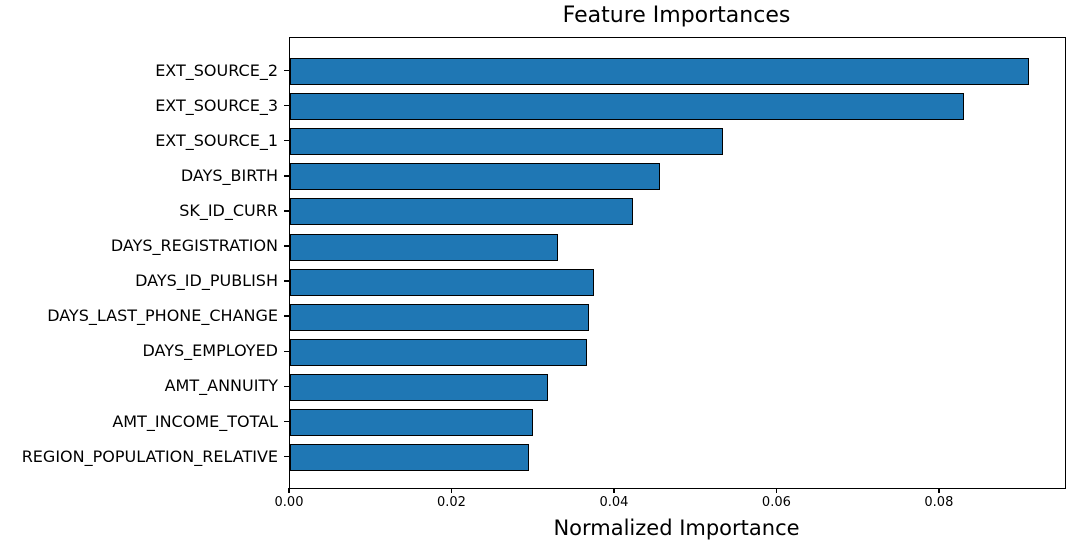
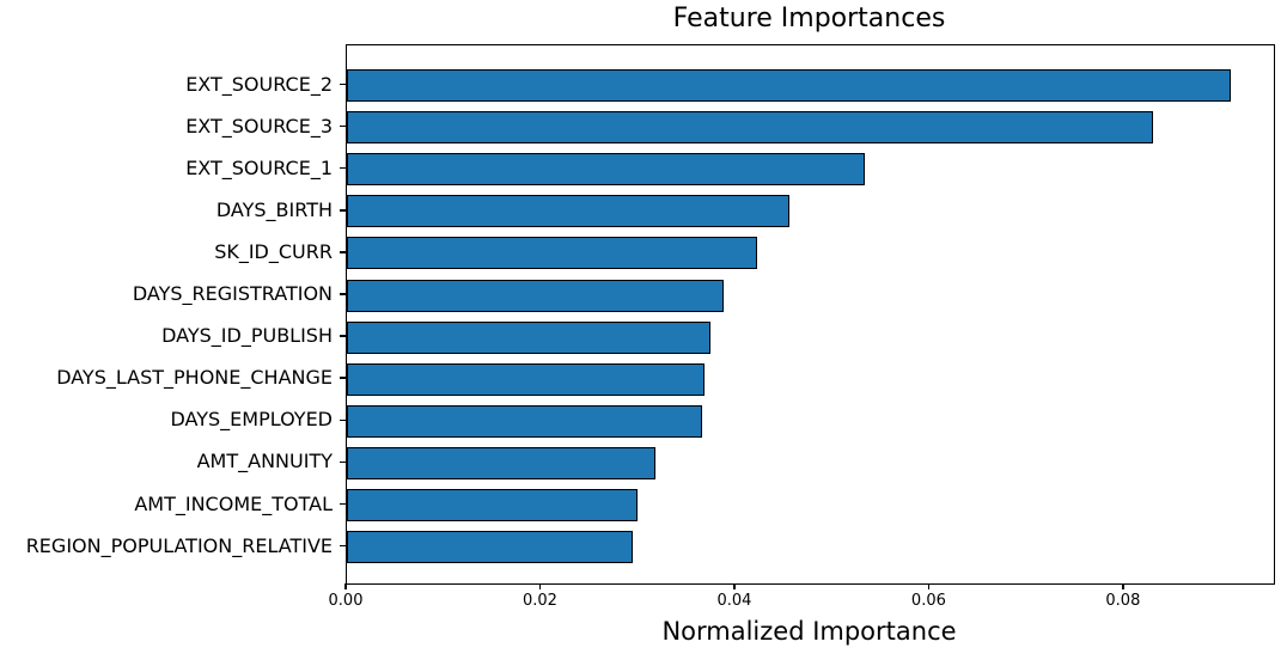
DAYS_REGISTRATION: 0.033 -> 0.039
